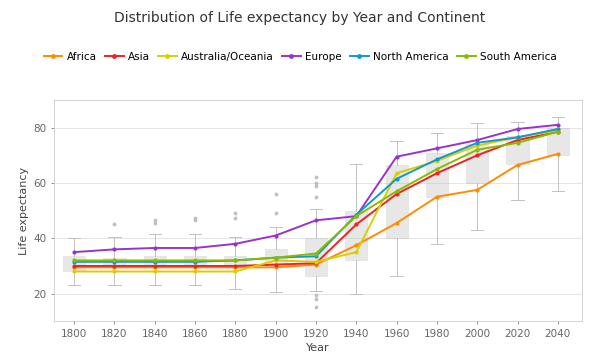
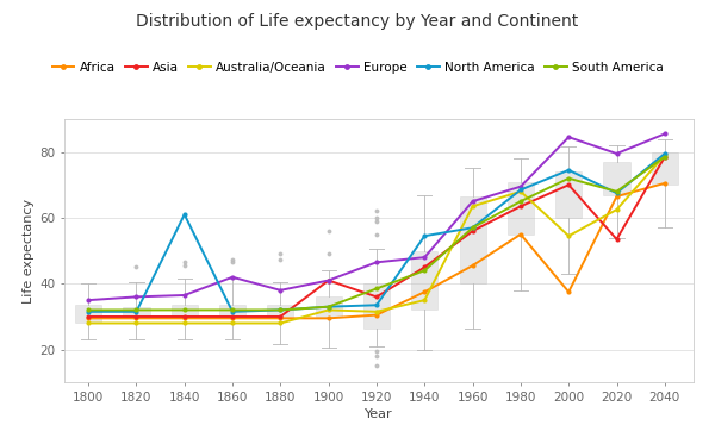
North America/1840: 31.5 -> 61.0
Europe/1860: 36.5 -> 42.0
Asia/1900: 30.5 -> 41.0
Asia/1920: 31.0 -> 36.0
South America/1920: 34.5 -> 38.5
North America/1940: 48.5 -> 54.5
South America/1940: 48.0 -> 44.0
Europe/1960: 69.5 -> 65.0
North America/1960: 61.5 -> 57.0
Europe/1980: 72.5 -> 69.5
Africa/2000: 57.5 -> 37.5
Australia/Oceania/2000: 73.5 -> 54.5
Europe/2000: 75.5 -> 84.5
Asia/2020: 75.5 -> 53.5
Australia/Oceania/2020: 76.5 -> 62.5
North America/2020: 76.5 -> 67.5
South America/2020: 74.5 -> 68.0
Europe/2040: 81.0 -> 85.5
